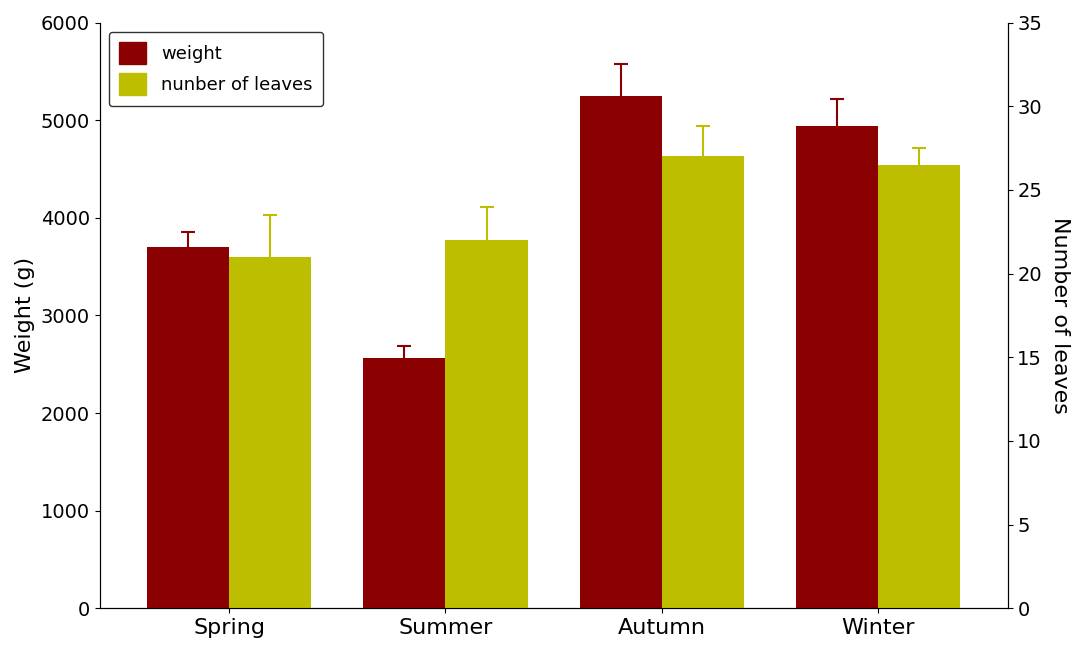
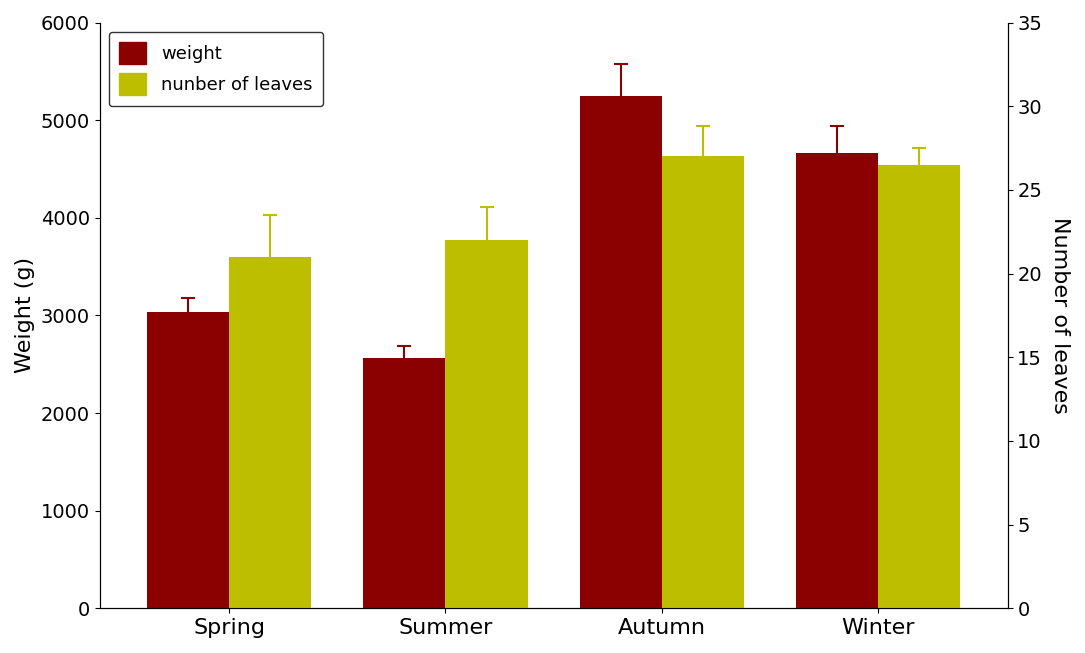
weight/Spring: 3700 -> 3030
weight/Winter: 4940 -> 4660
